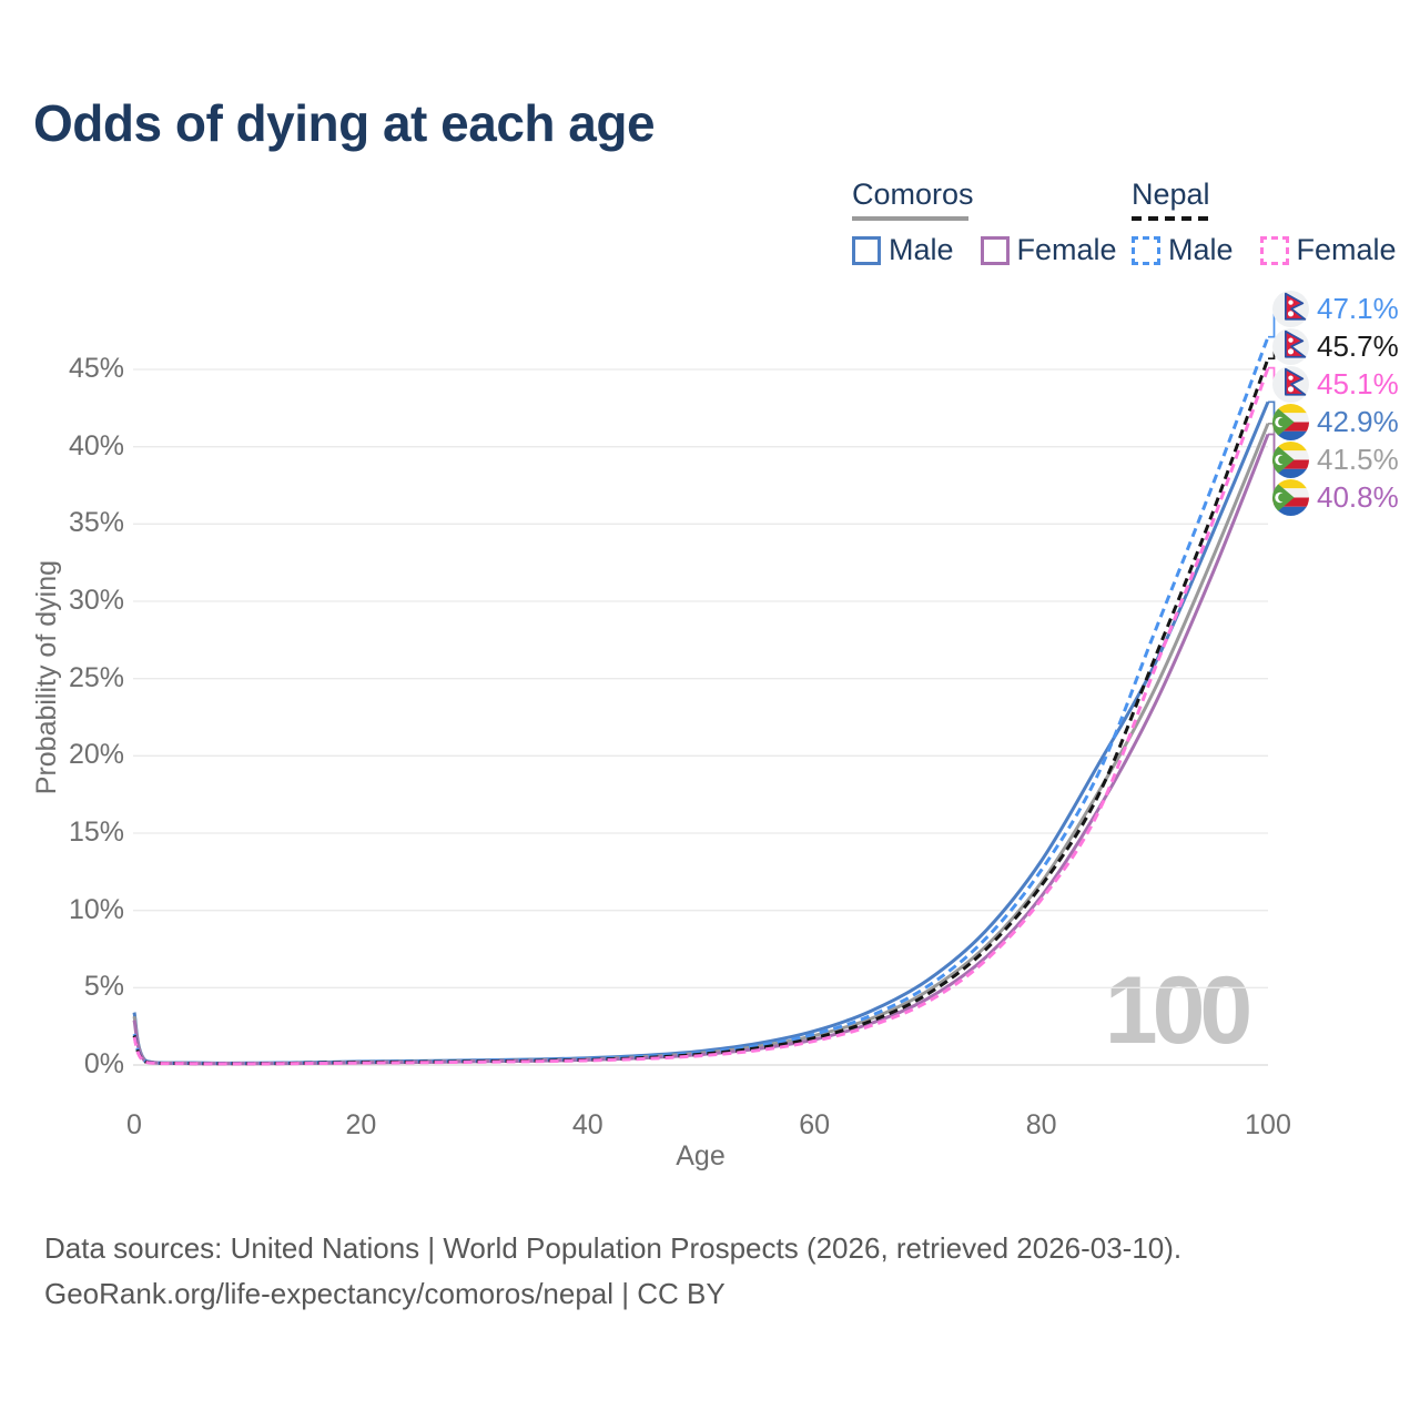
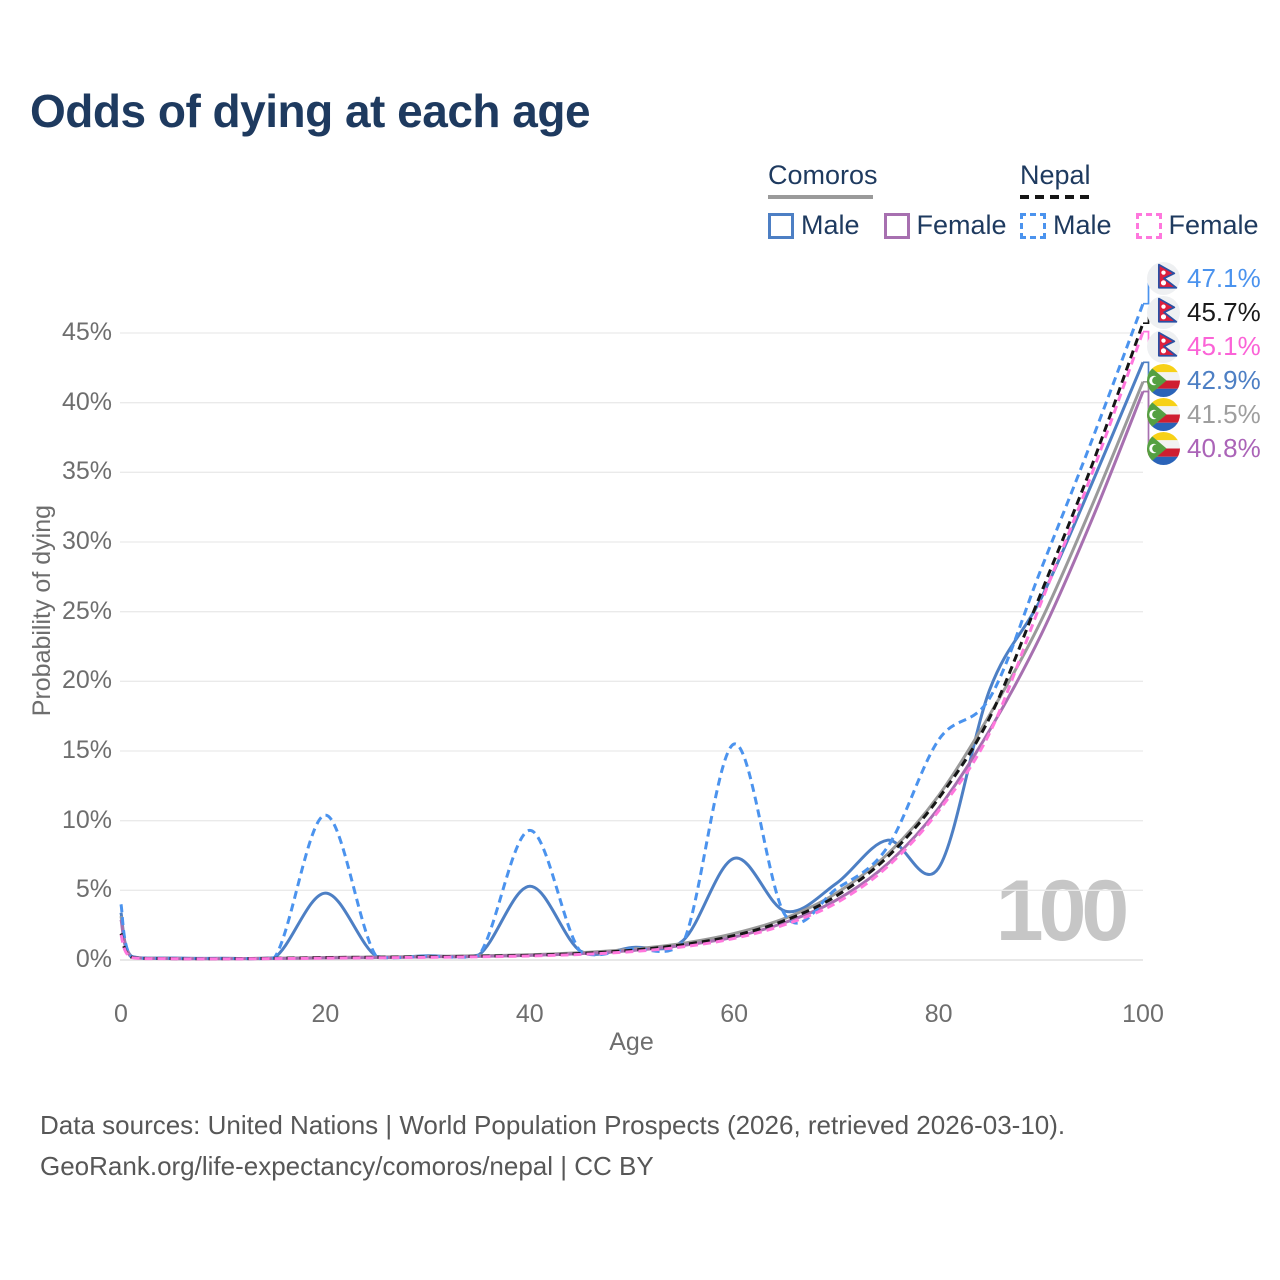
Nepal Male/0: 2.0% -> 4.0%
Comoros Male/20: 0.2% -> 4.8%
Nepal Male/20: 0.2% -> 10.4%
Comoros Male/40: 0.5% -> 5.3%
Nepal Male/40: 0.4% -> 9.3%
Comoros Male/60: 2.2% -> 7.3%
Nepal Male/60: 2.0% -> 15.5%
Comoros Male/80: 13.2% -> 6.6%
Nepal Male/80: 12.6% -> 15.8%
